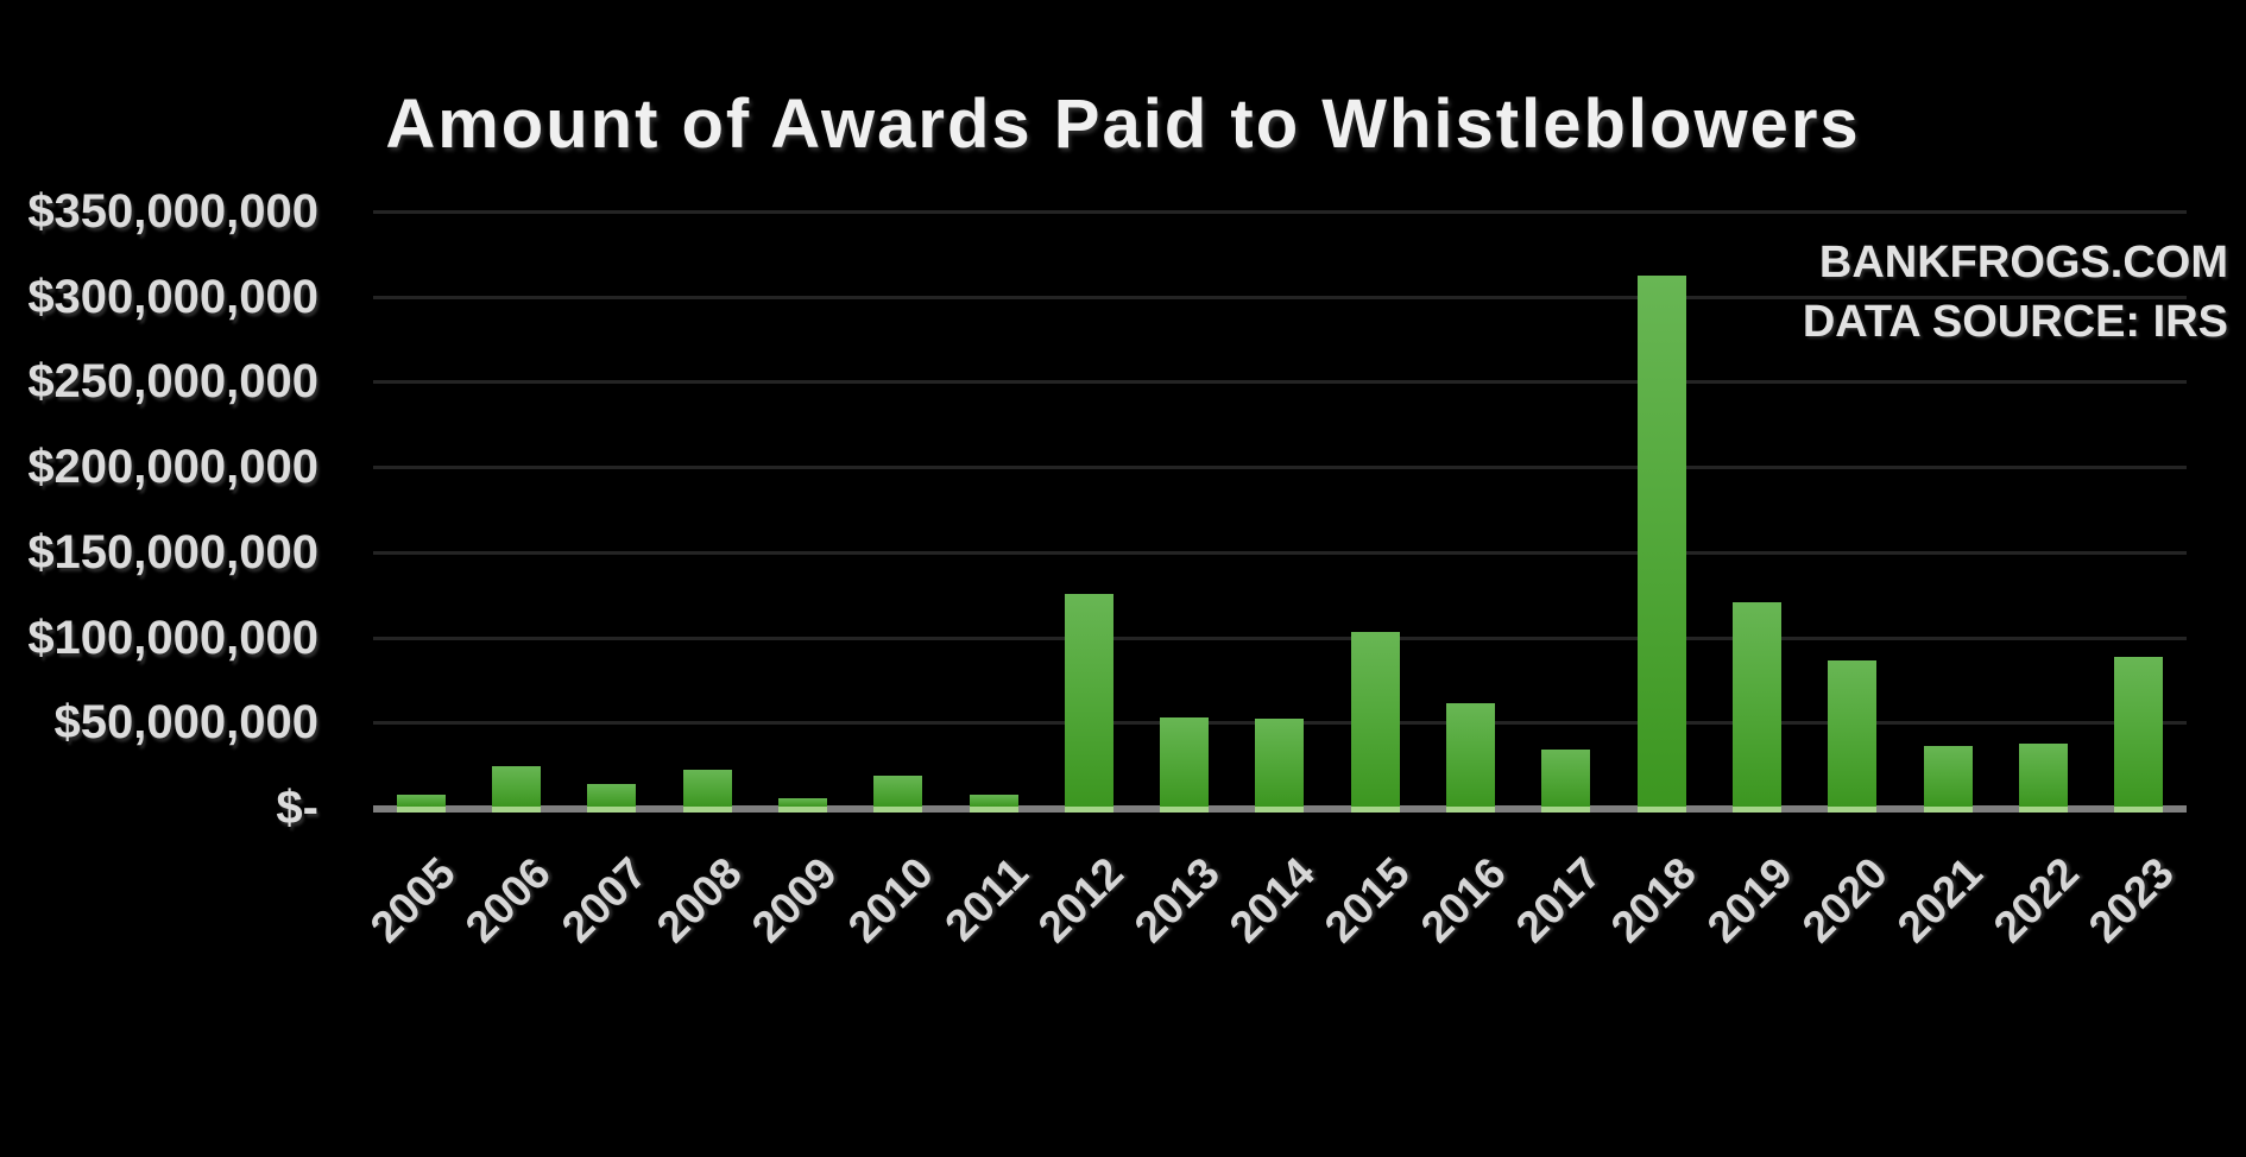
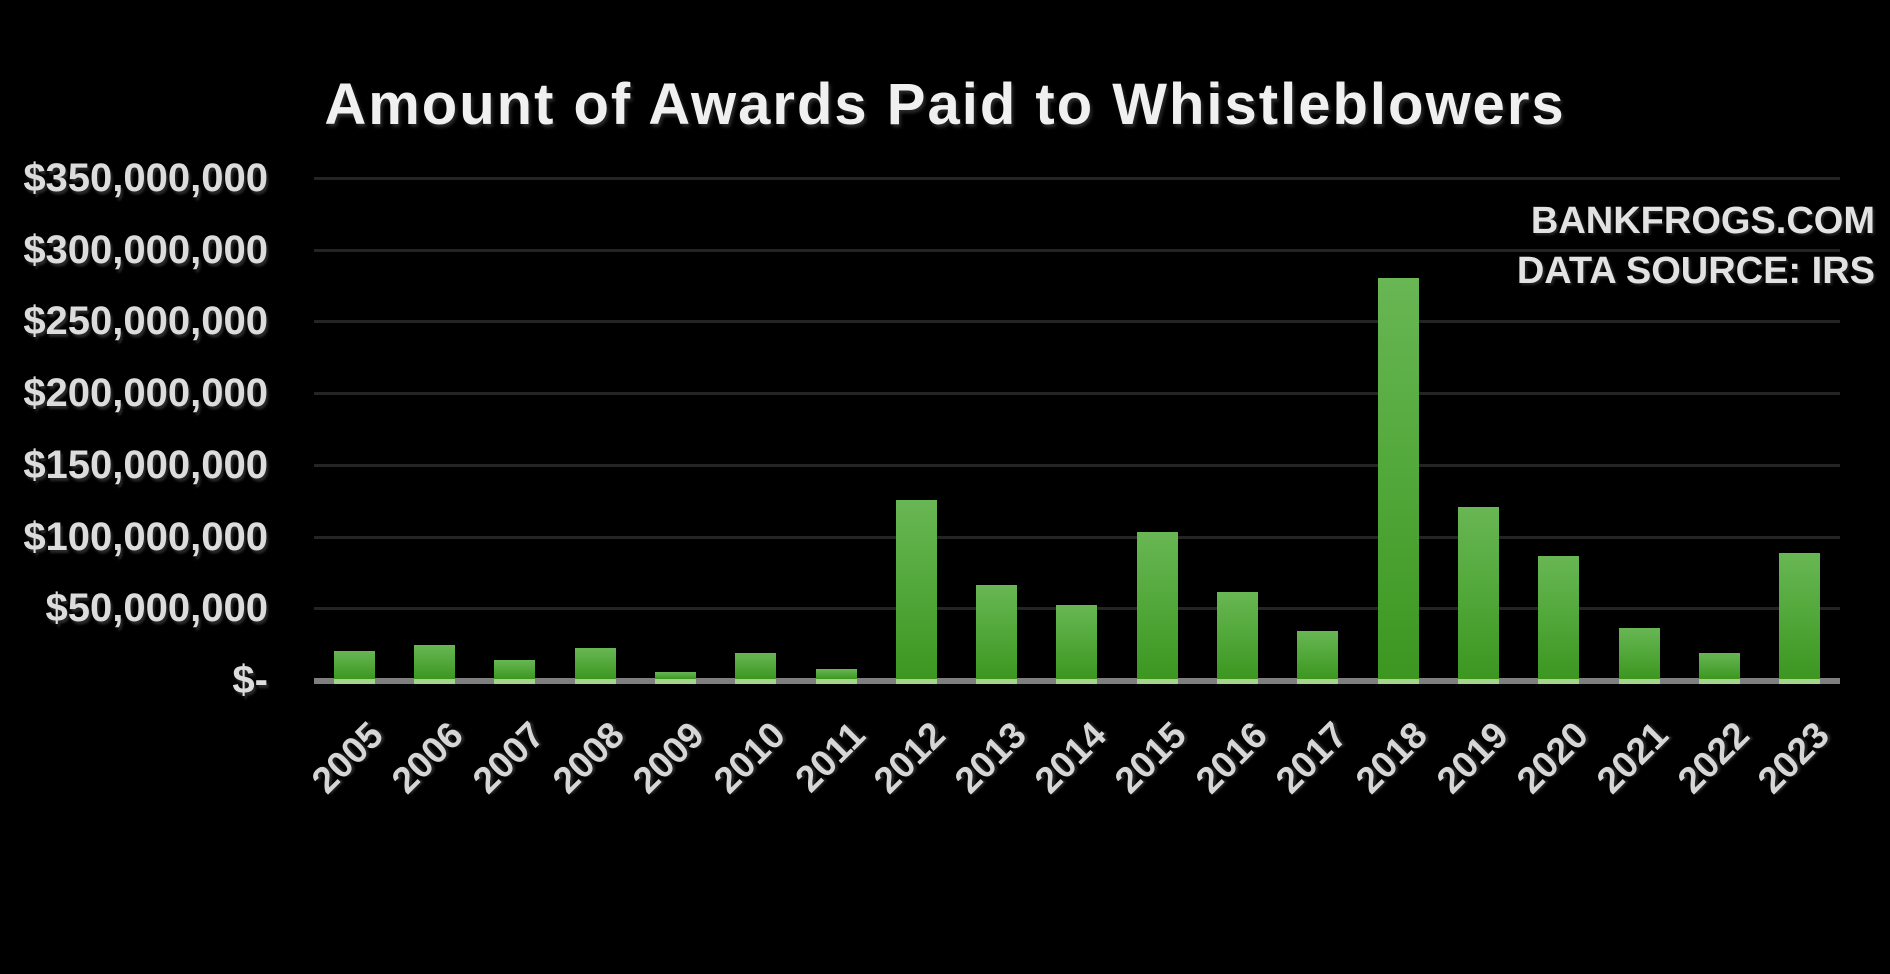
2005: $8000000 -> $20000000
2013: $53000000 -> $66000000
2018: $312000000 -> $280000000
2022: $38000000 -> $19000000
